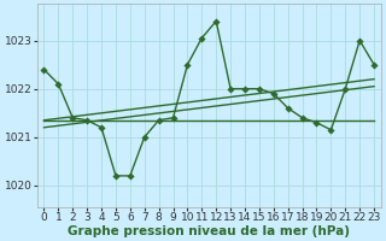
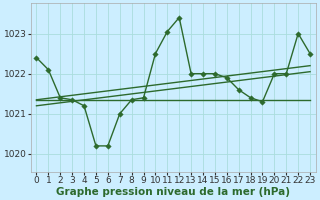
20: 1021.15 -> 1022.00
